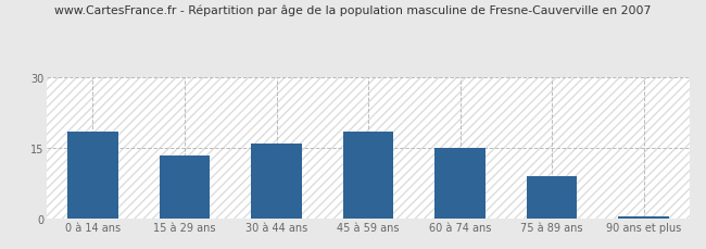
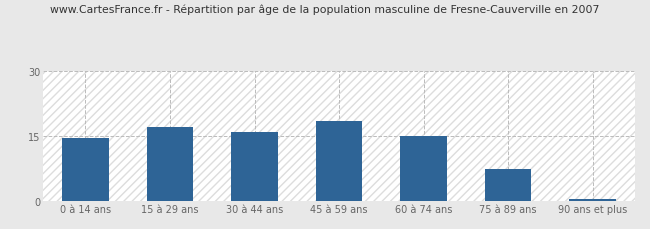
0 à 14 ans: 18.5 -> 14.5
15 à 29 ans: 13.5 -> 17.0
75 à 89 ans: 9.0 -> 7.5
